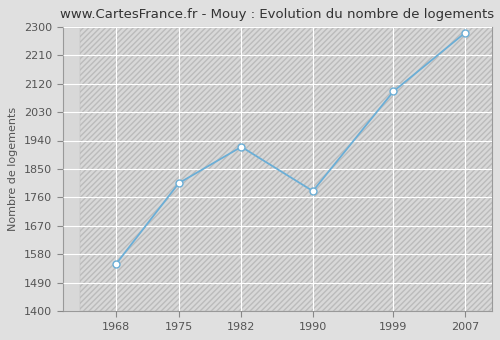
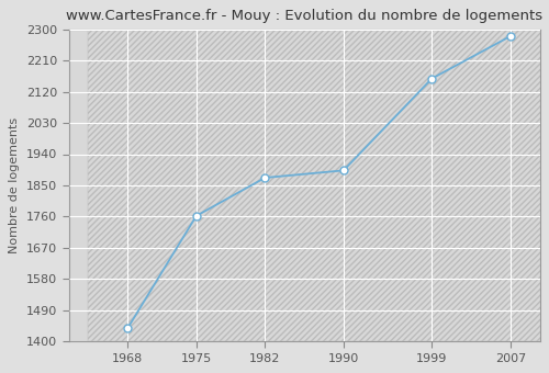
1968: 1550 -> 1438
1975: 1805 -> 1762
1982: 1920 -> 1872
1990: 1780 -> 1893
1999: 2095 -> 2158
